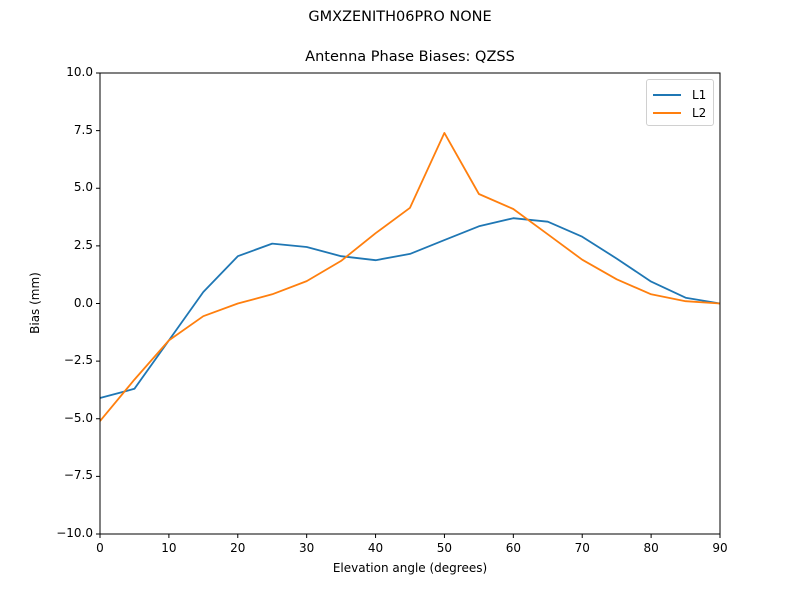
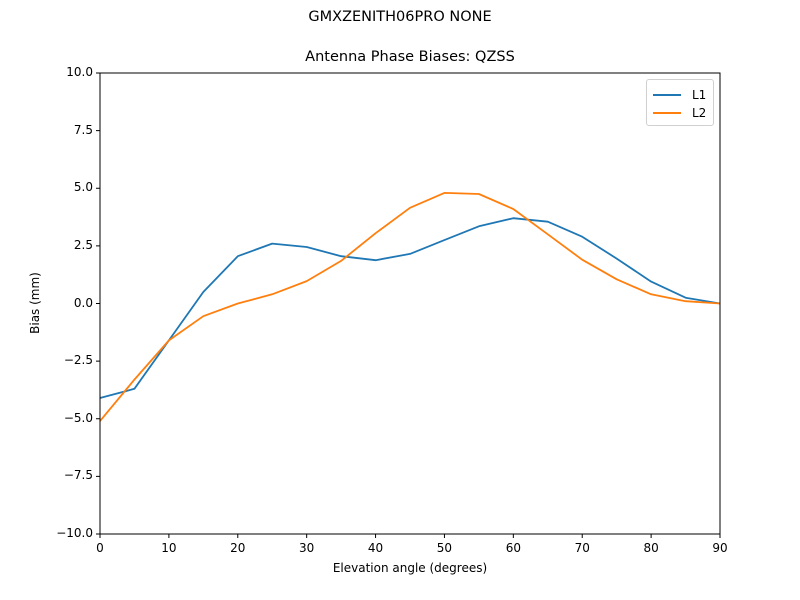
L2/50: 7.4 -> 4.8
